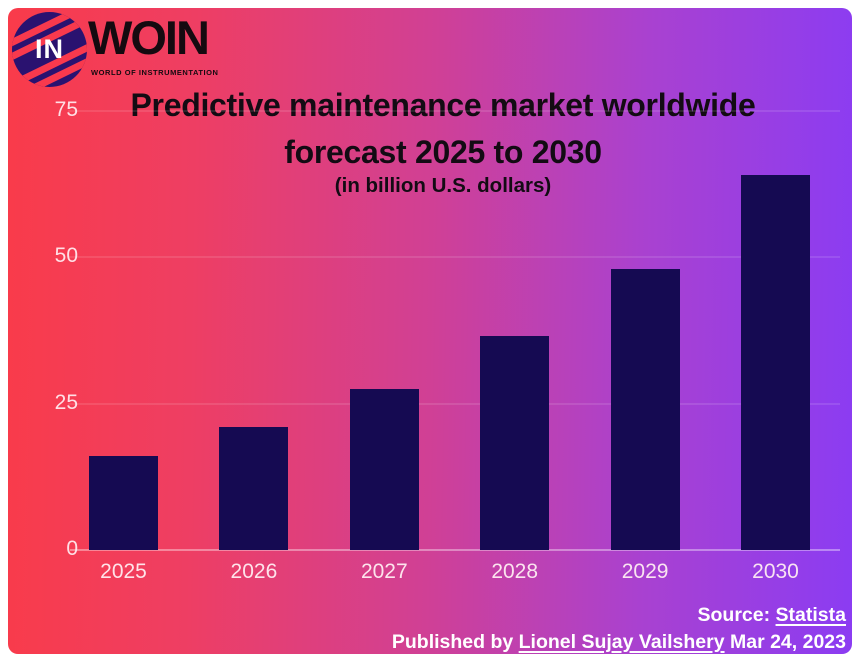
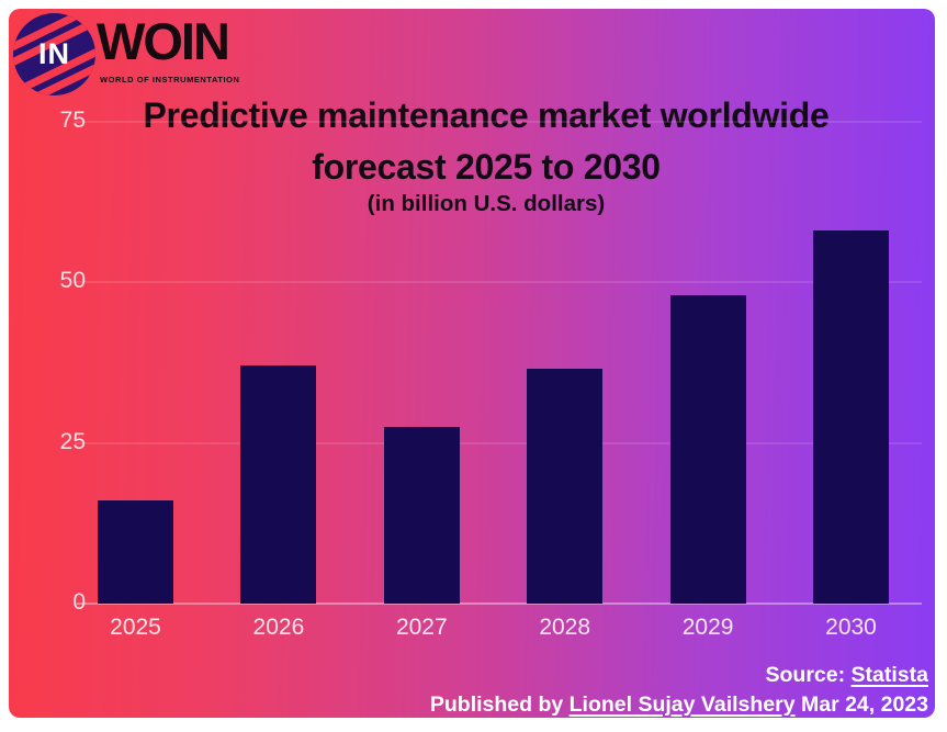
2026: 21 -> 37
2030: 64 -> 58
